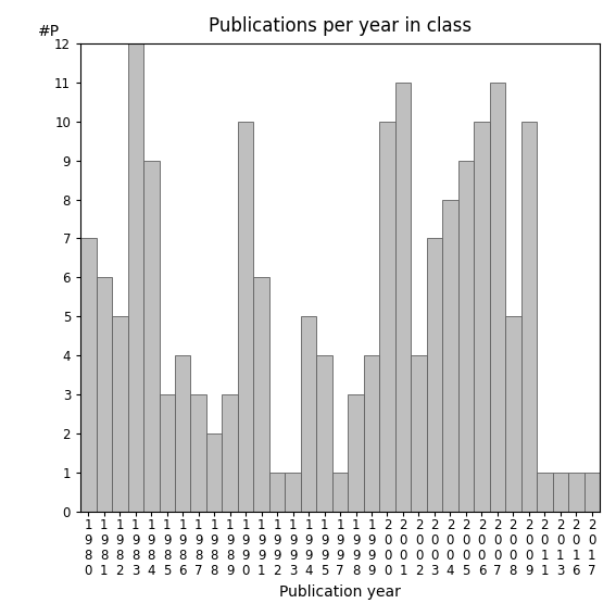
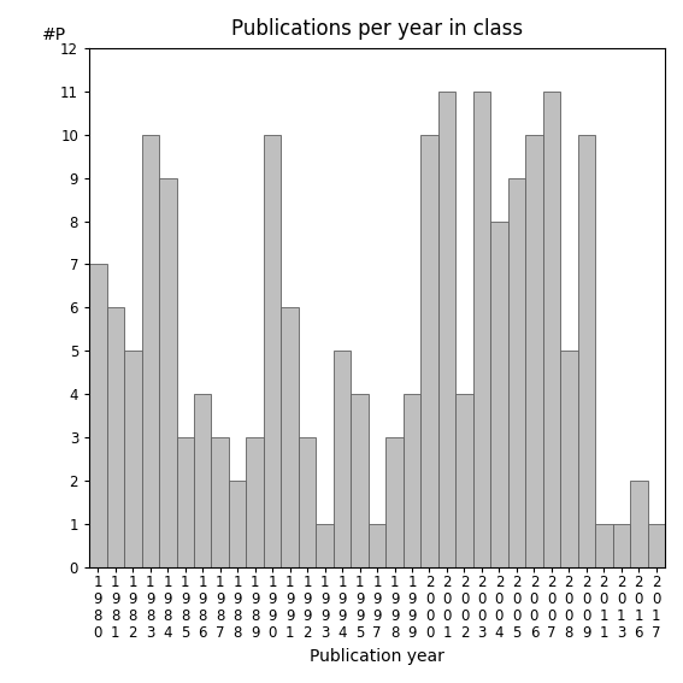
1 9 8 3: 12 -> 10
1 9 9 2: 1 -> 3
2 0 0 3: 7 -> 11
2 0 1 6: 1 -> 2
